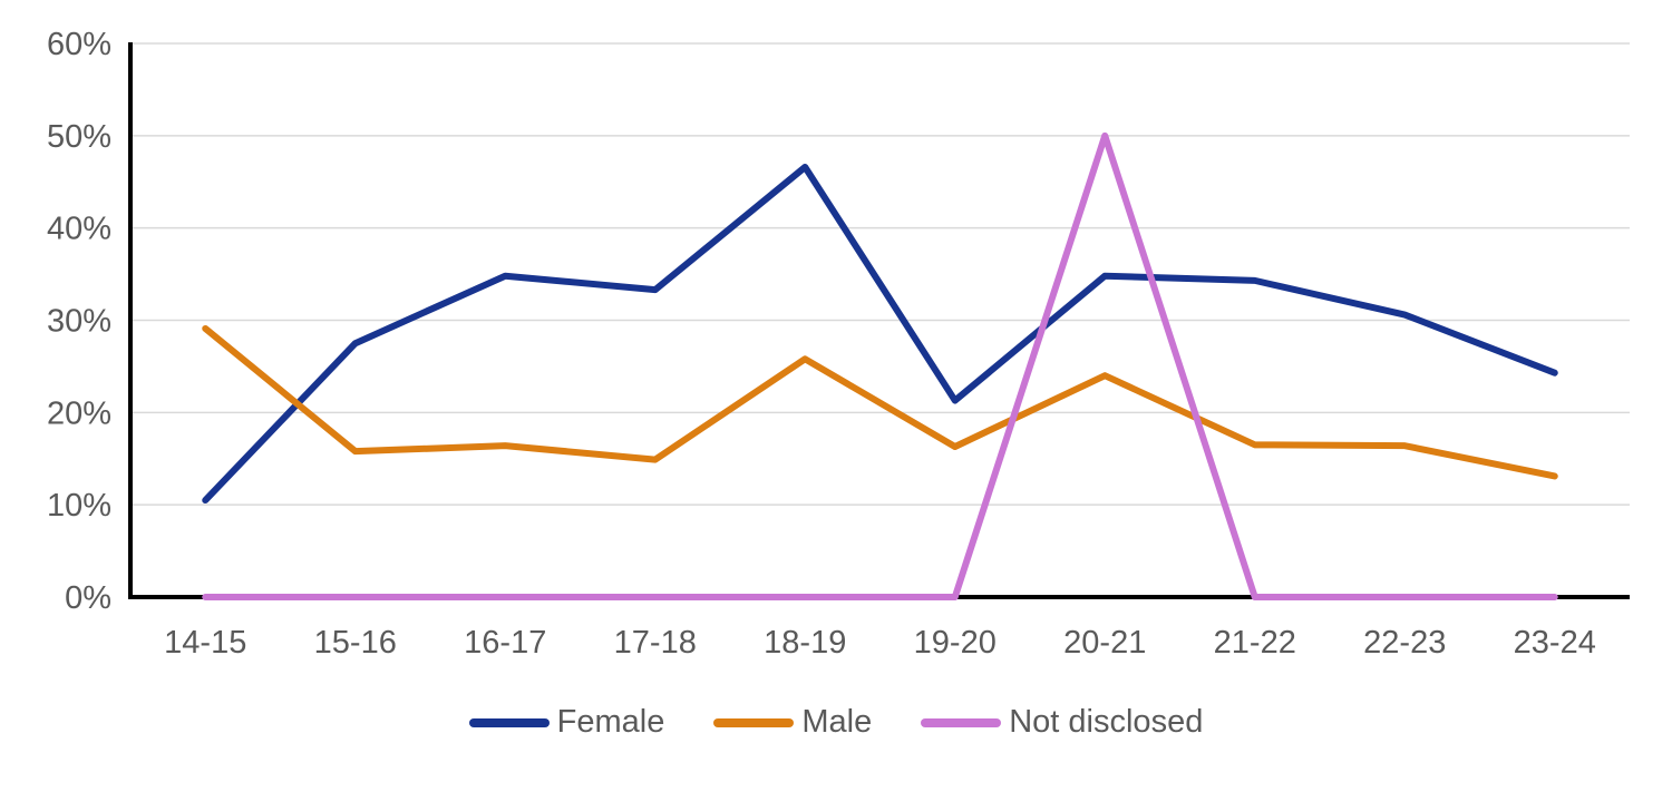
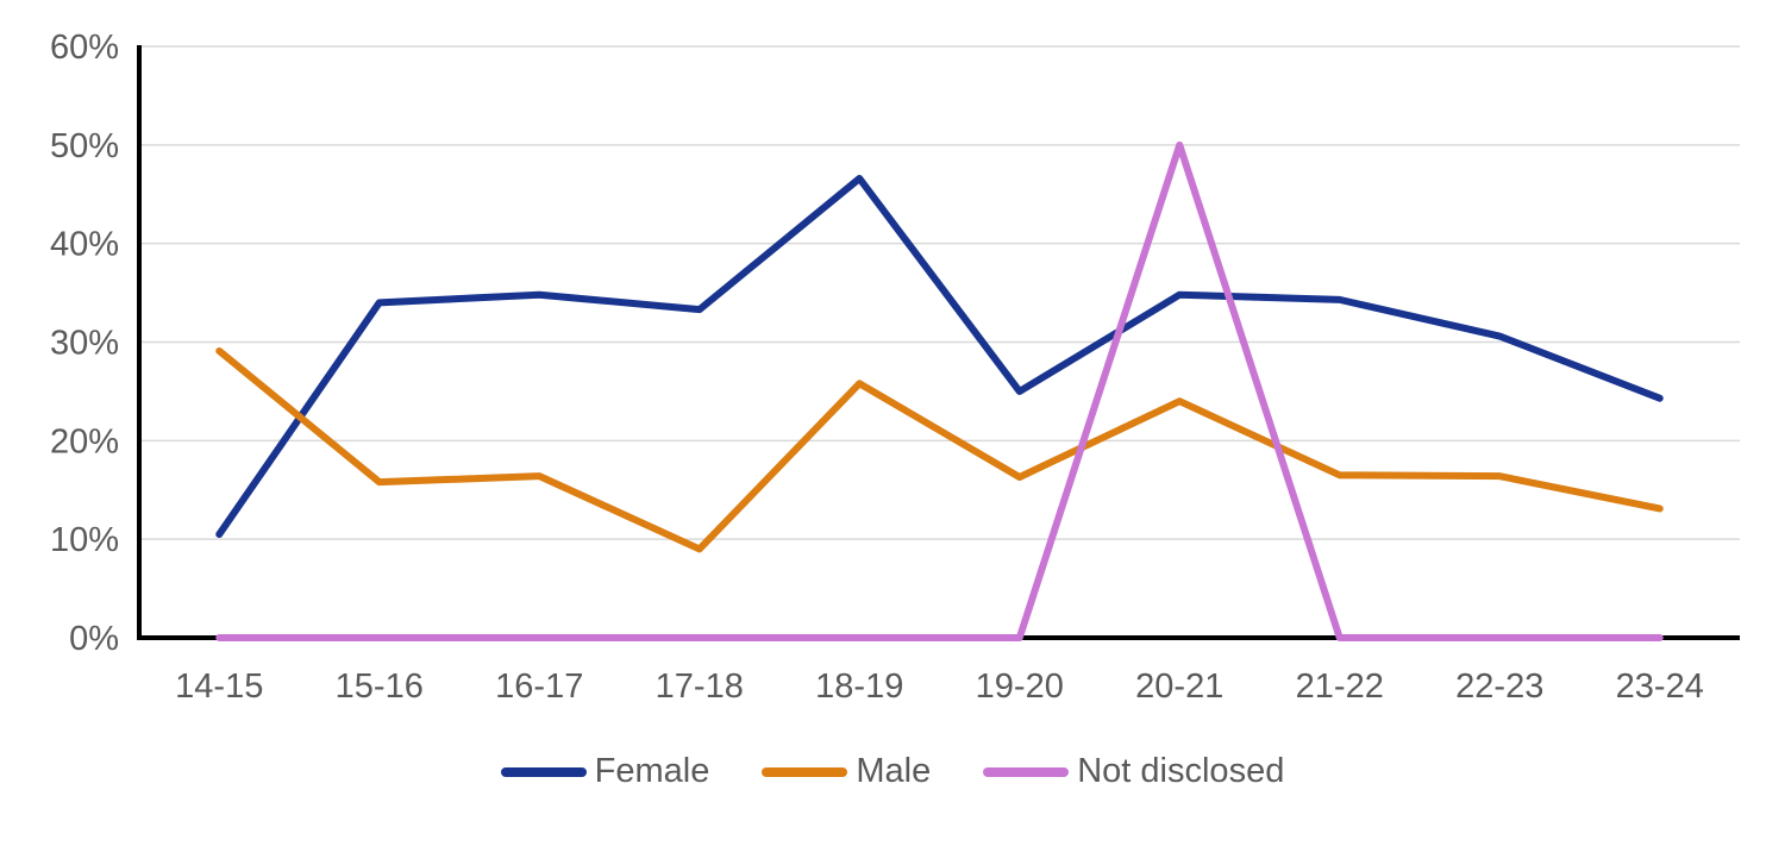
Female/15-16: 28% -> 34%
Male/17-18: 15% -> 9%
Female/19-20: 21% -> 25%
